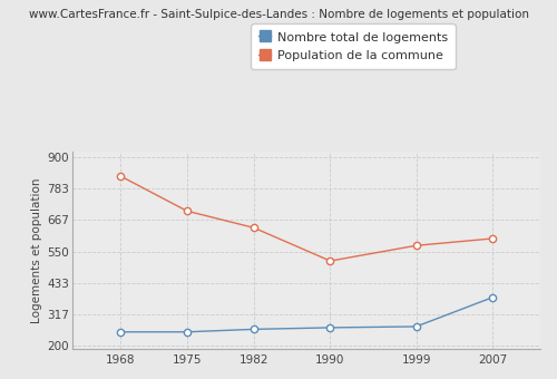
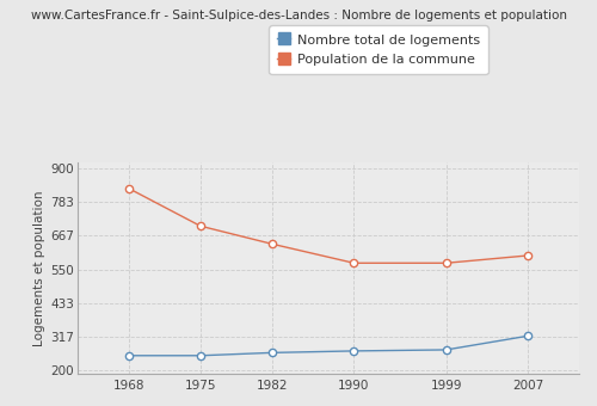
Population de la commune/1990: 515 -> 572
Nombre total de logements/2007: 380 -> 320
